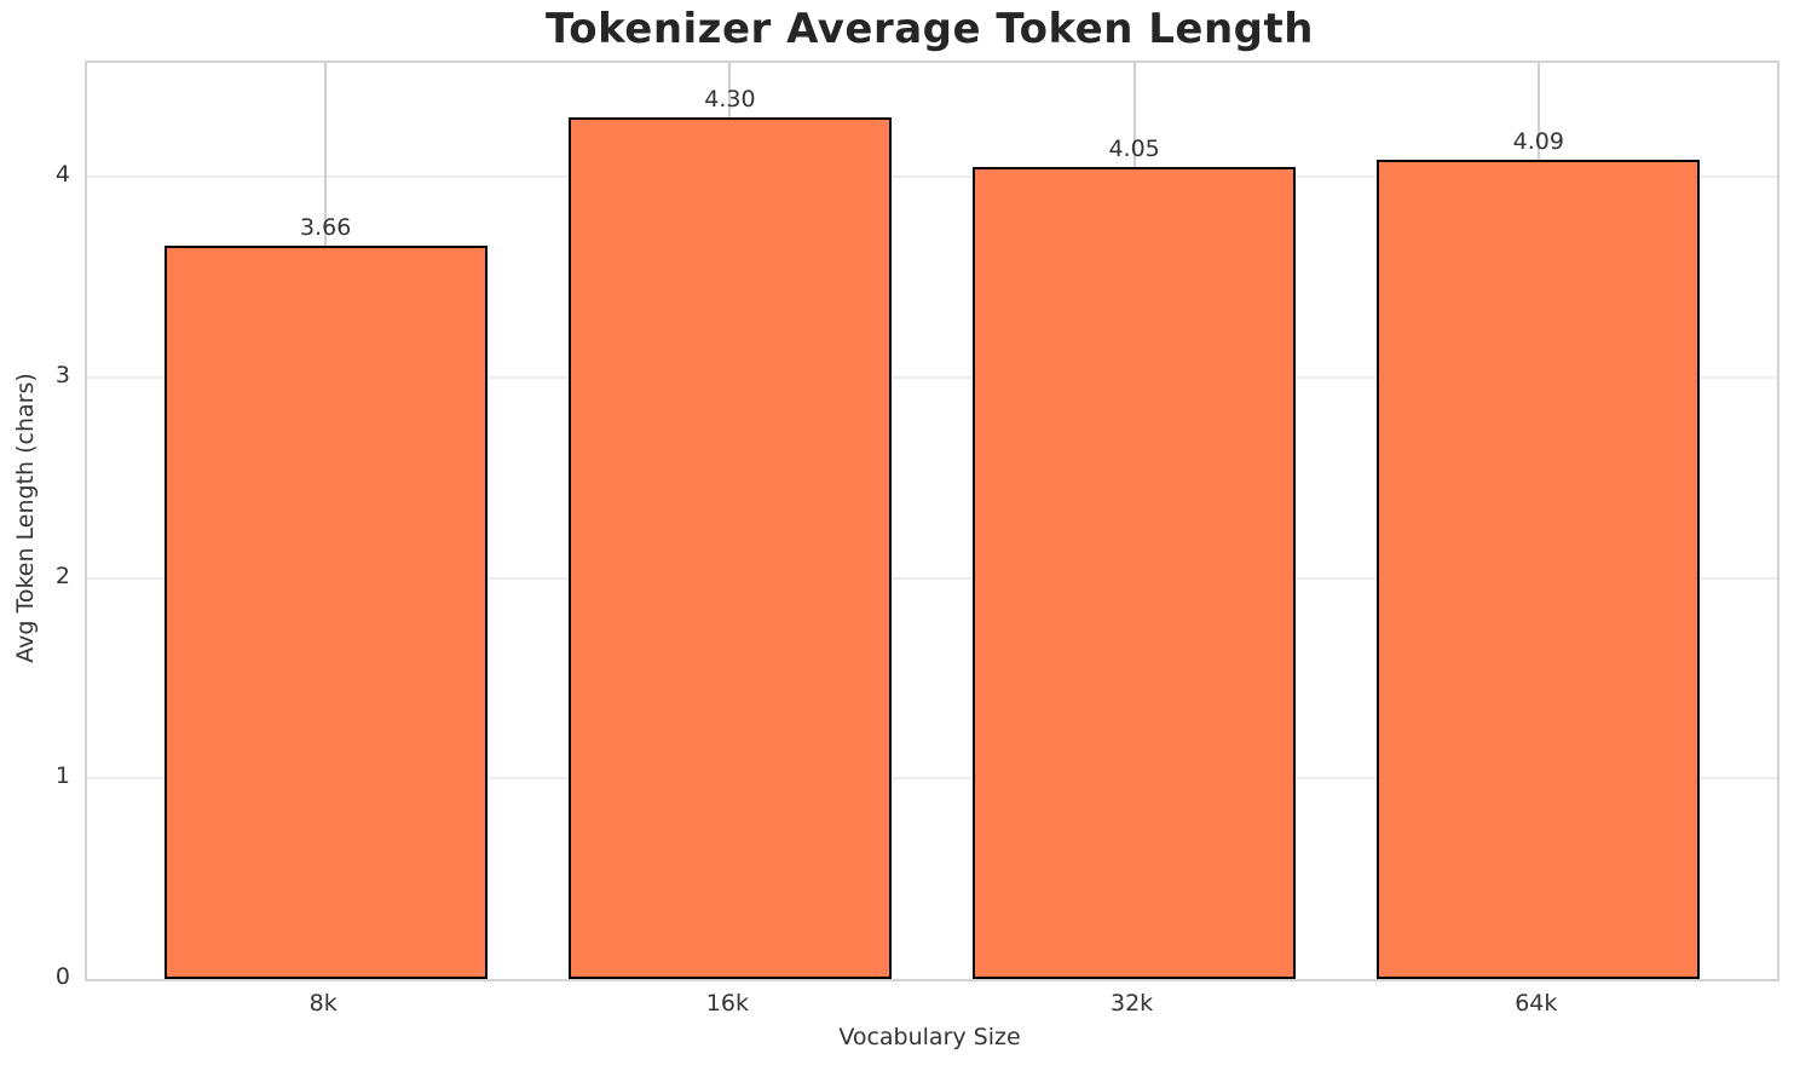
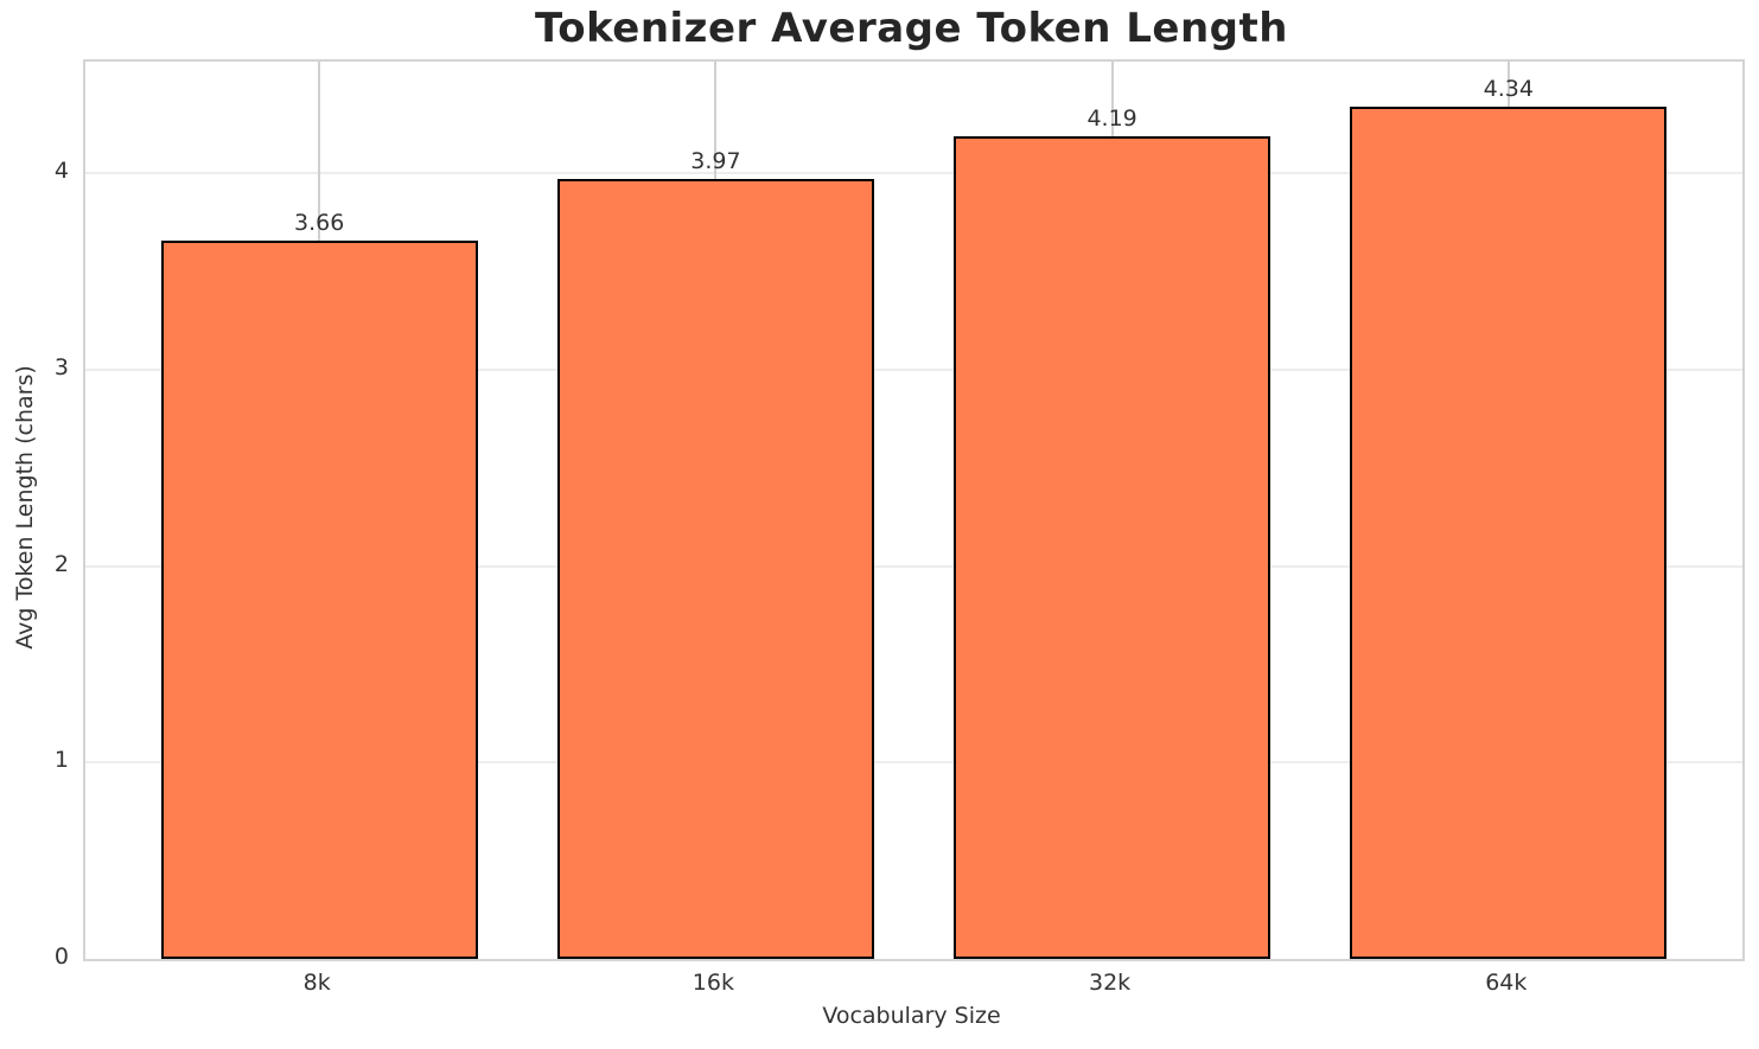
16k: 4.30 -> 3.97
32k: 4.05 -> 4.19
64k: 4.09 -> 4.34
